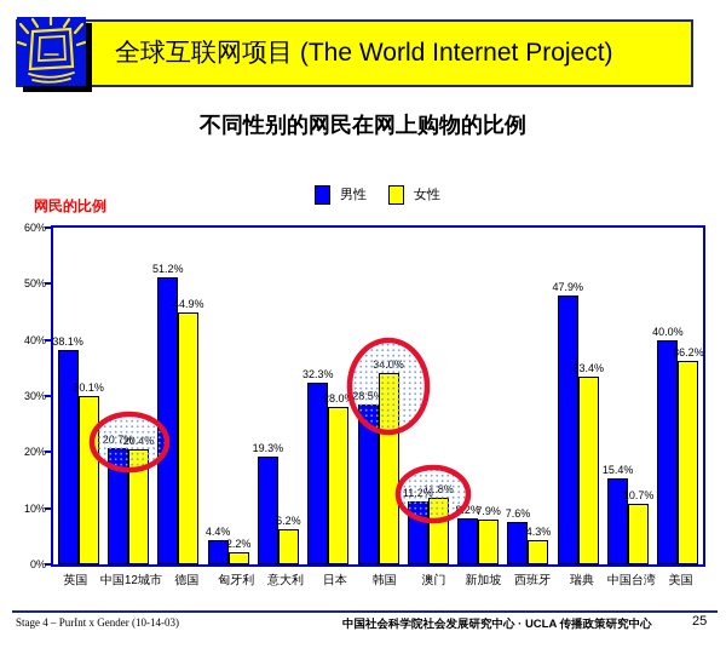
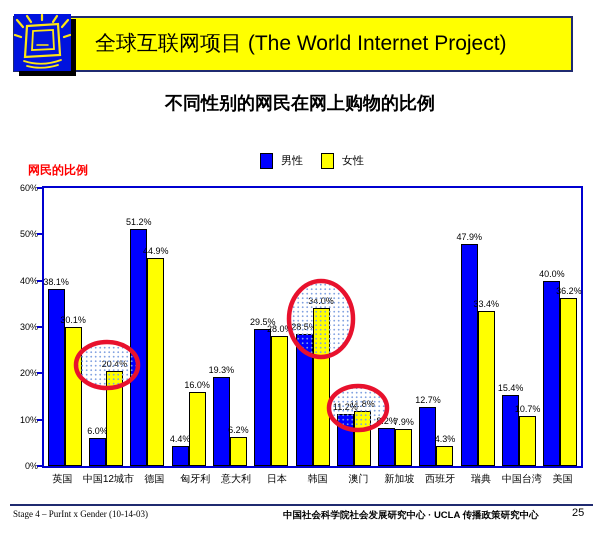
男性/中国12城市: 20.7% -> 6.0%
女性/匈牙利: 2.2% -> 16.0%
男性/日本: 32.3% -> 29.5%
男性/西班牙: 7.6% -> 12.7%
